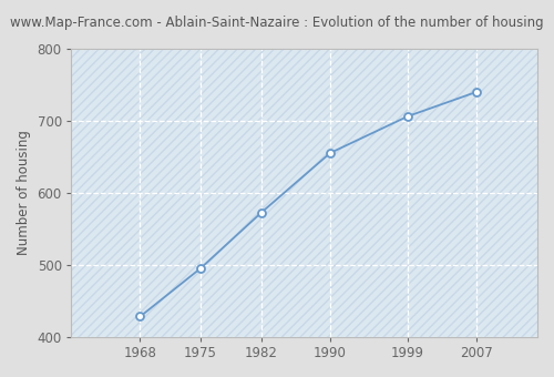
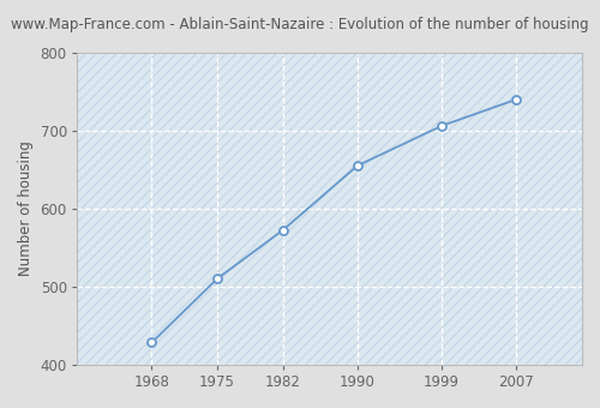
1975: 495 -> 510
